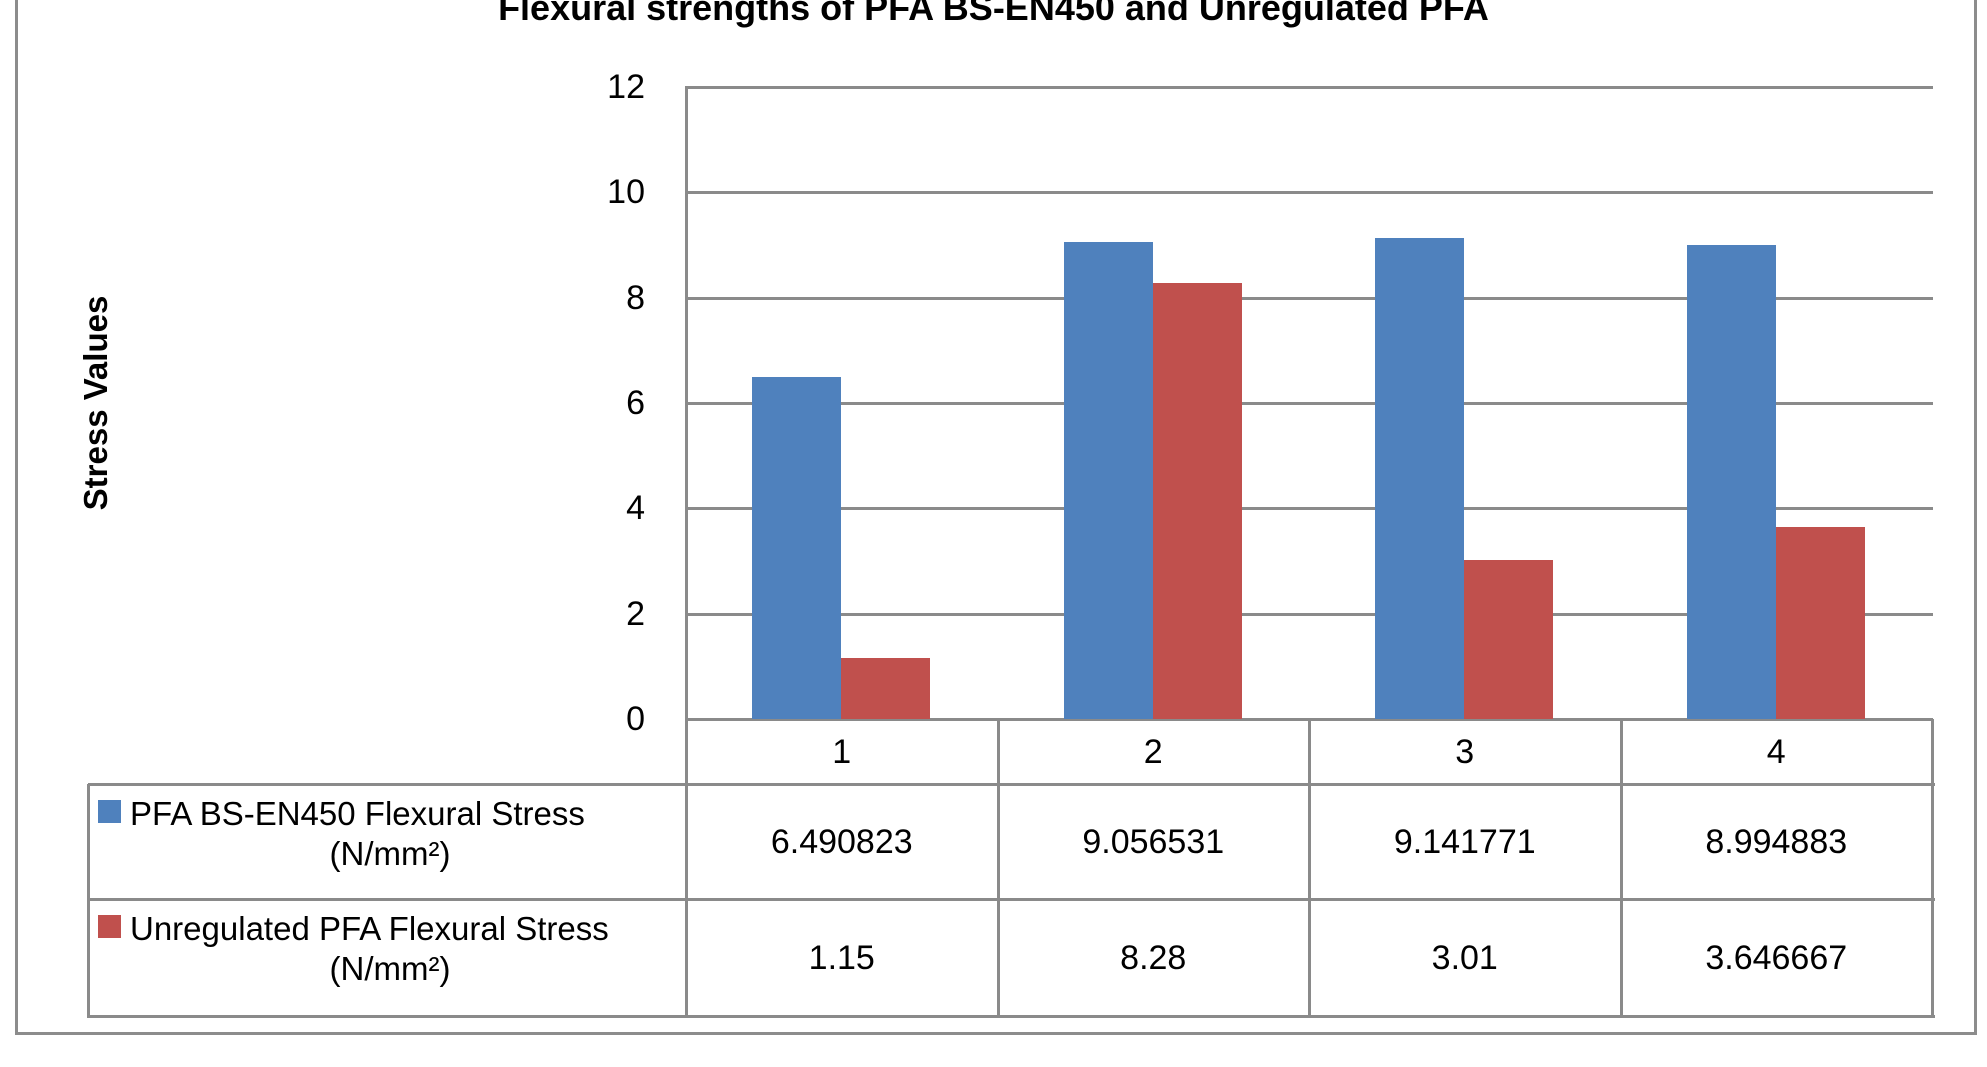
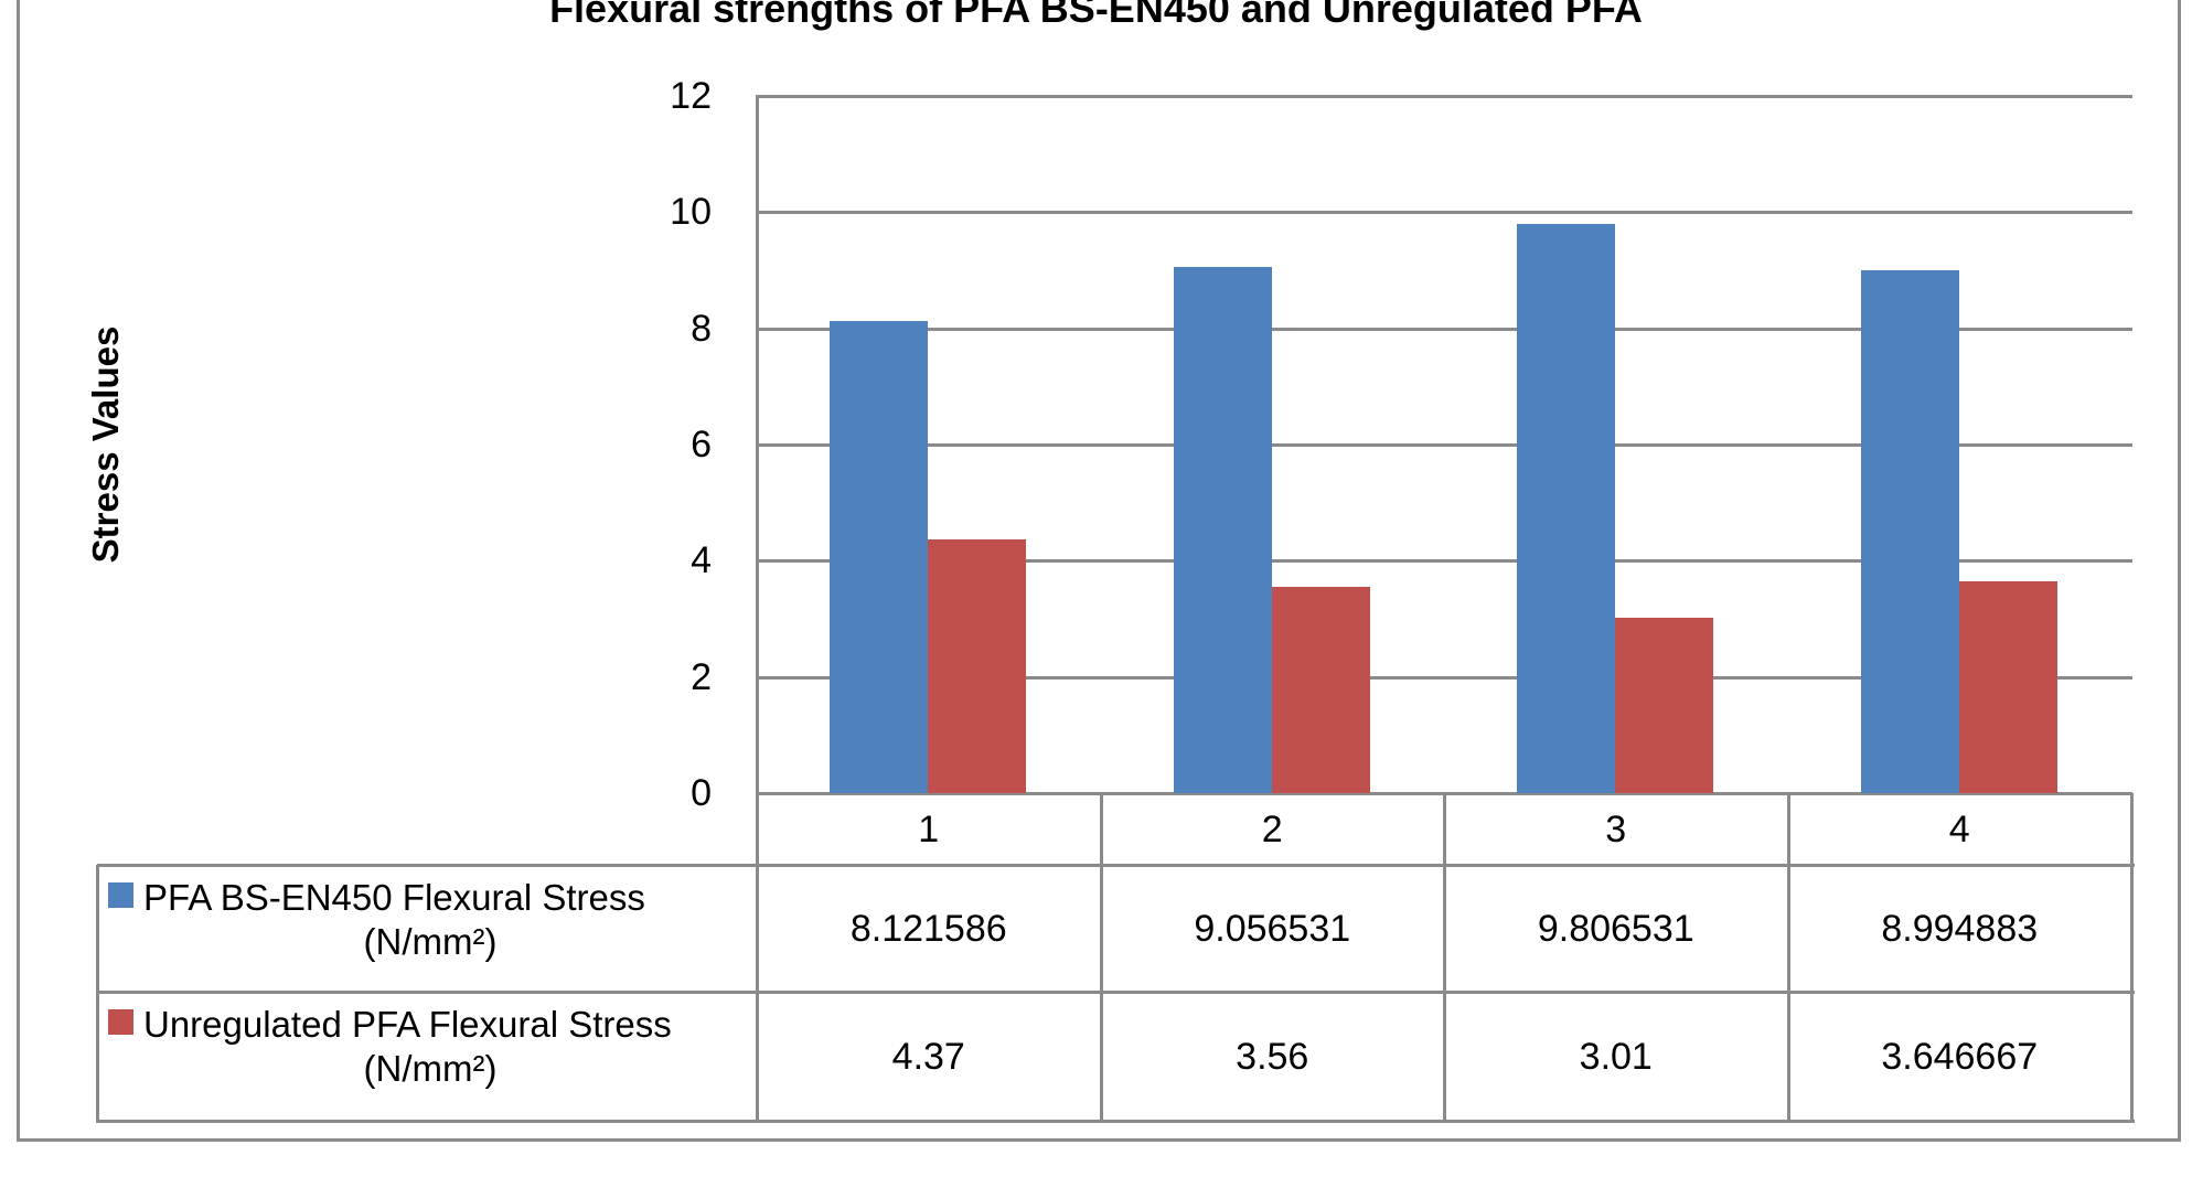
PFA BS-EN450 Flexural Stress (N/mm²)/1: 6.490823 -> 8.121586
Unregulated PFA Flexural Stress (N/mm²)/1: 1.15 -> 4.37
Unregulated PFA Flexural Stress (N/mm²)/2: 8.28 -> 3.56
PFA BS-EN450 Flexural Stress (N/mm²)/3: 9.141771 -> 9.806531
